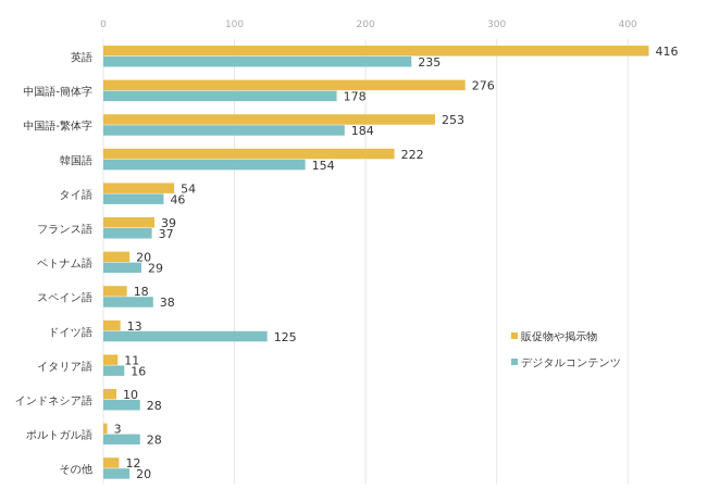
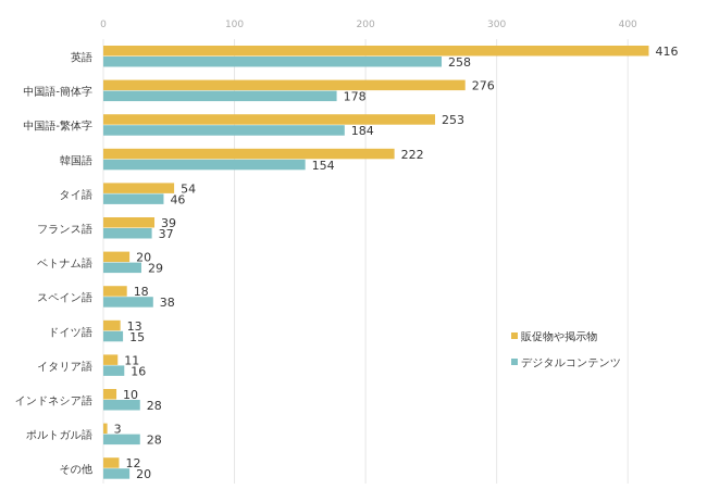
デジタルコンテンツ/英語: 235 -> 258
デジタルコンテンツ/ドイツ語: 125 -> 15
